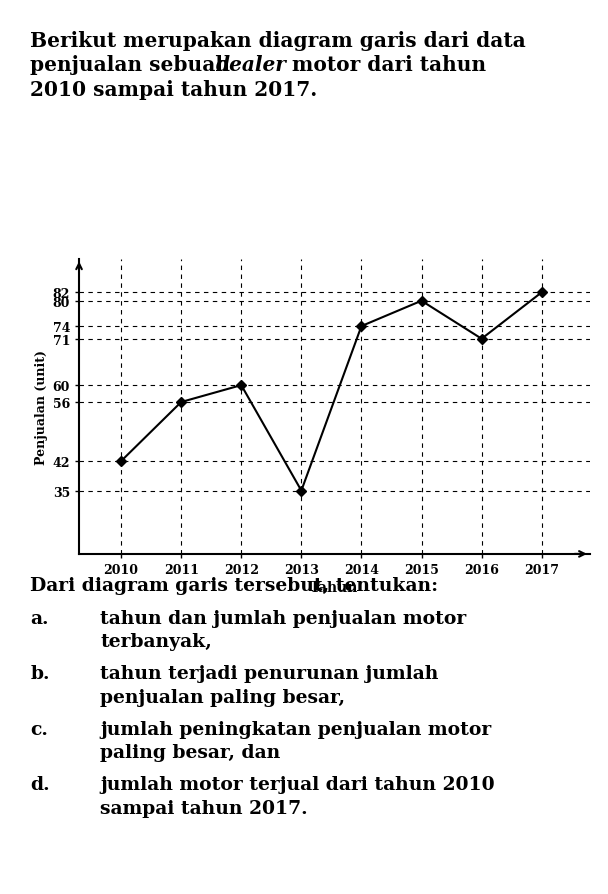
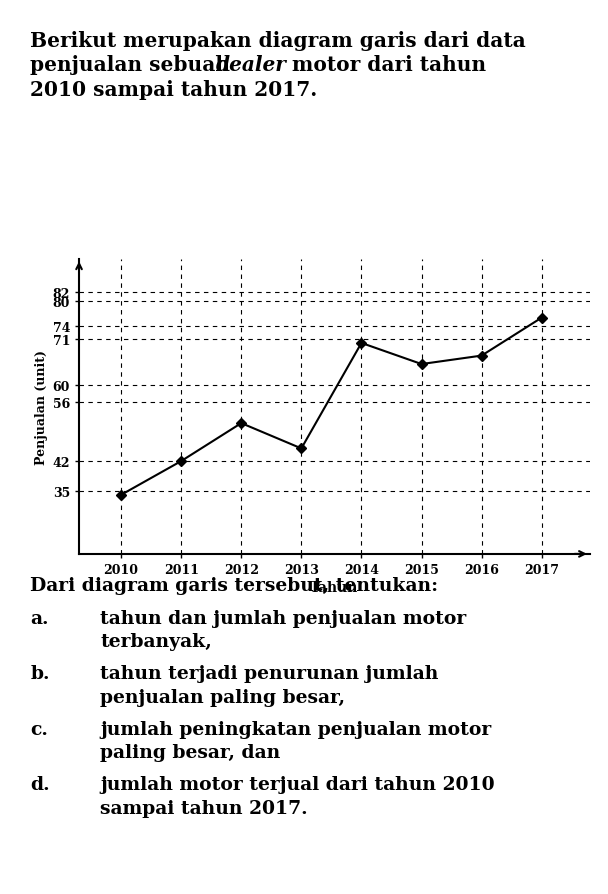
2010: 42 -> 34
2011: 56 -> 42
2012: 60 -> 51
2013: 35 -> 45
2014: 74 -> 70
2015: 80 -> 65
2016: 71 -> 67
2017: 82 -> 76
